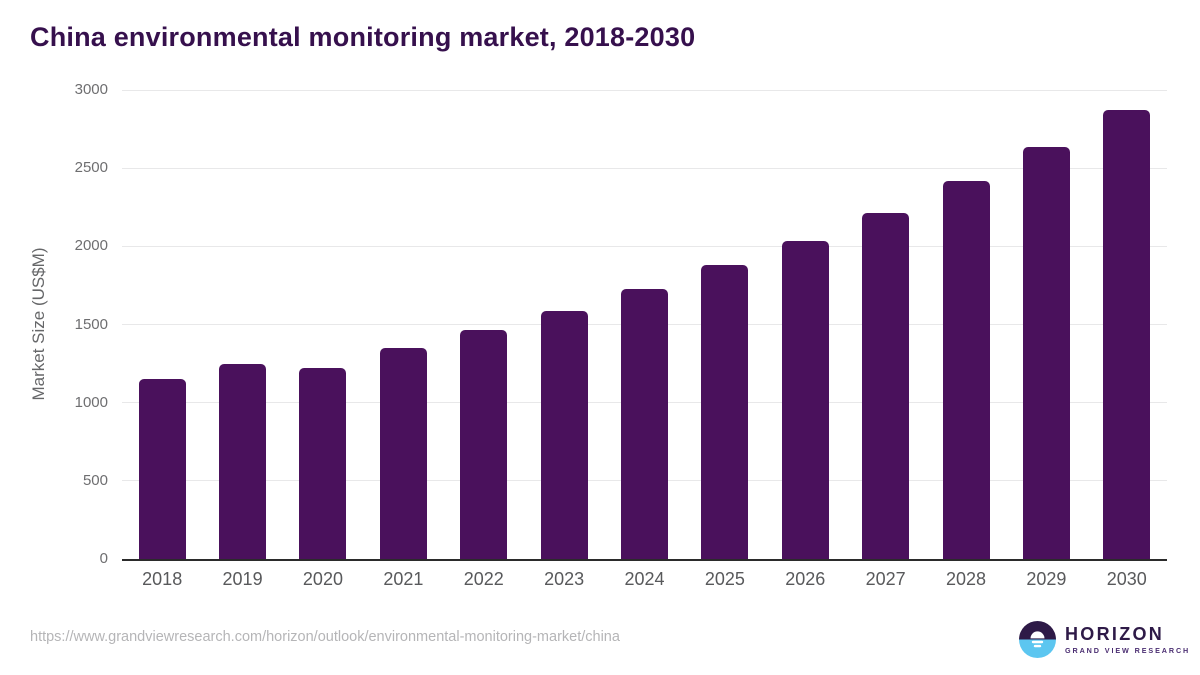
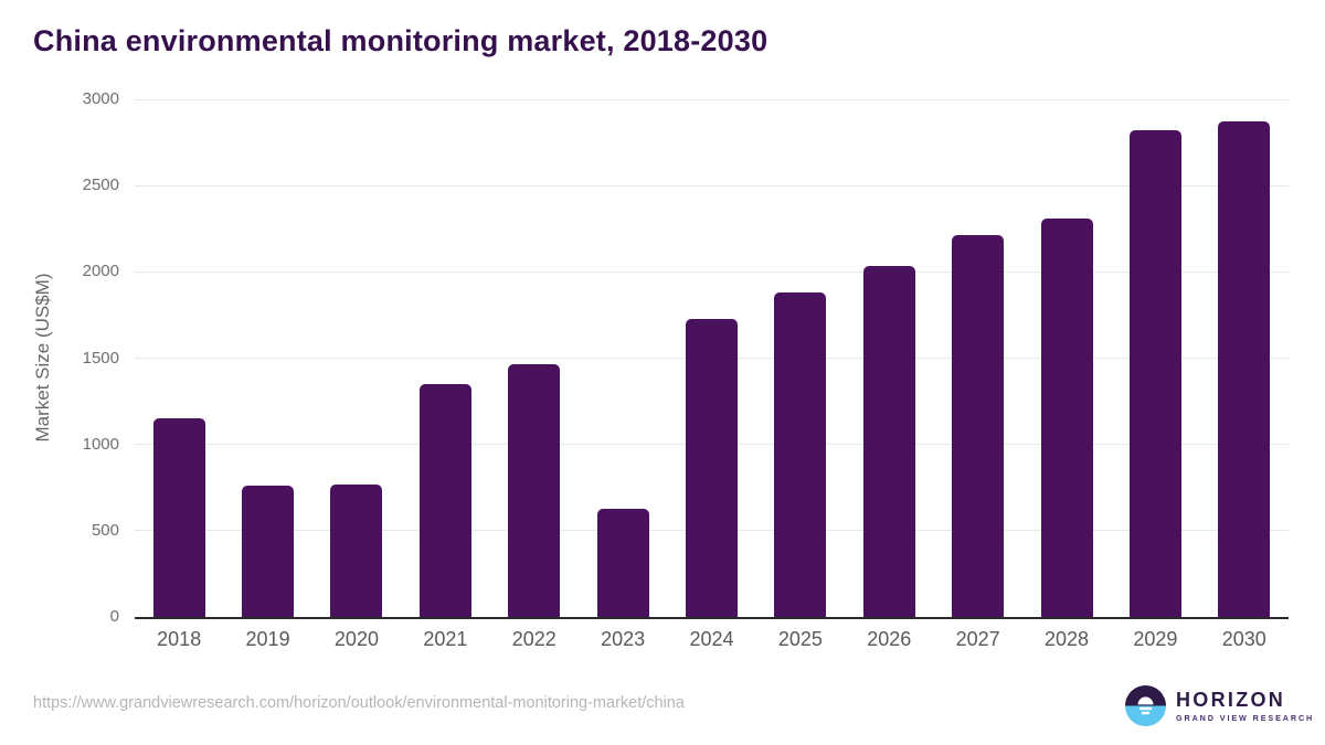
2019: 1240 -> 760
2020: 1220 -> 770
2023: 1580 -> 630
2028: 2420 -> 2310
2029: 2640 -> 2820
